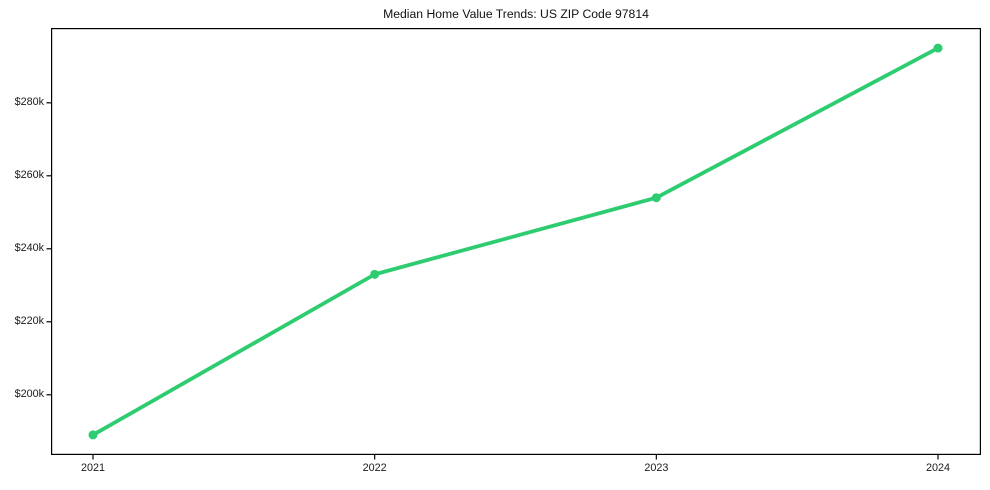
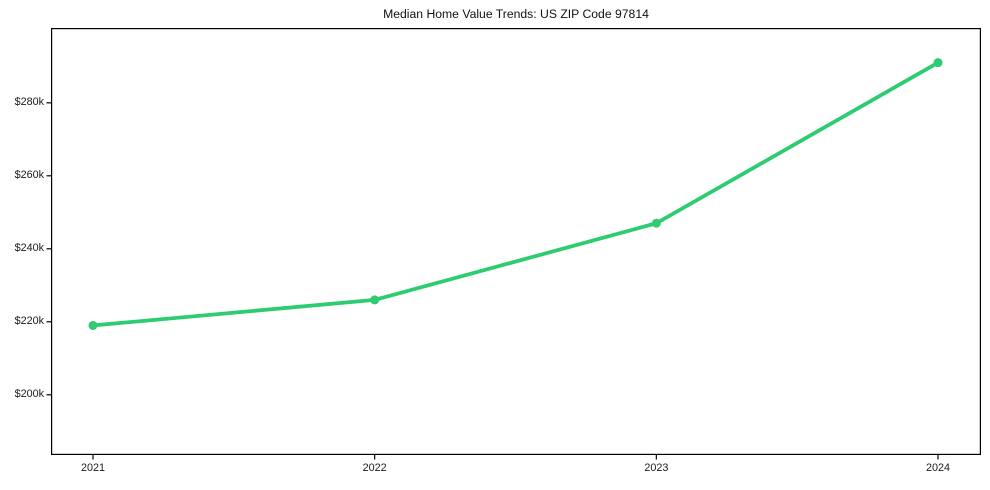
2021: $189k -> $219k
2022: $233k -> $226k
2023: $254k -> $247k
2024: $295k -> $291k
